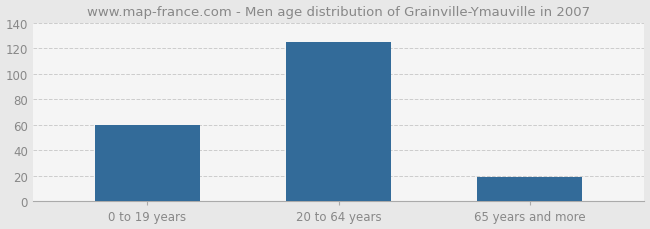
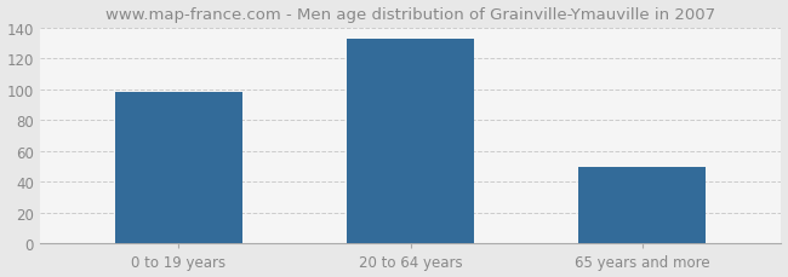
0 to 19 years: 60 -> 98
20 to 64 years: 125 -> 133
65 years and more: 19 -> 50
